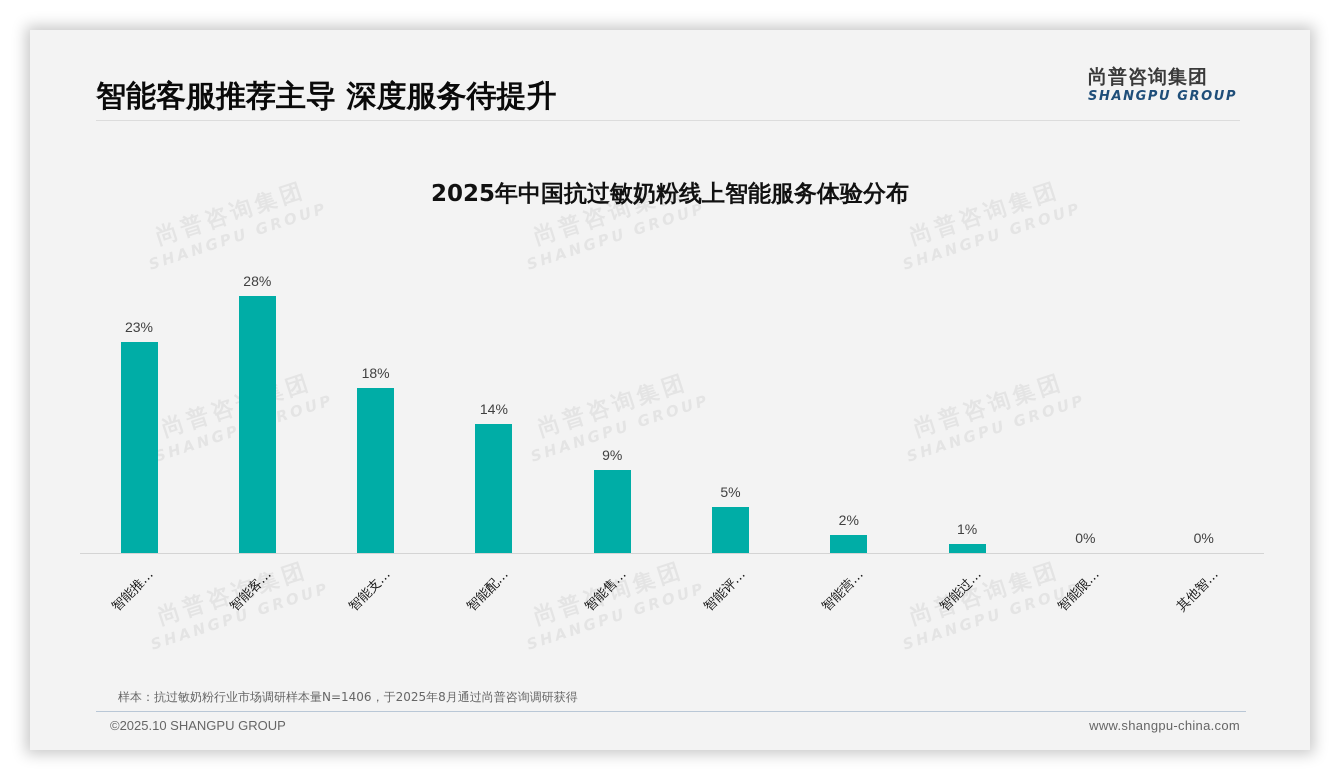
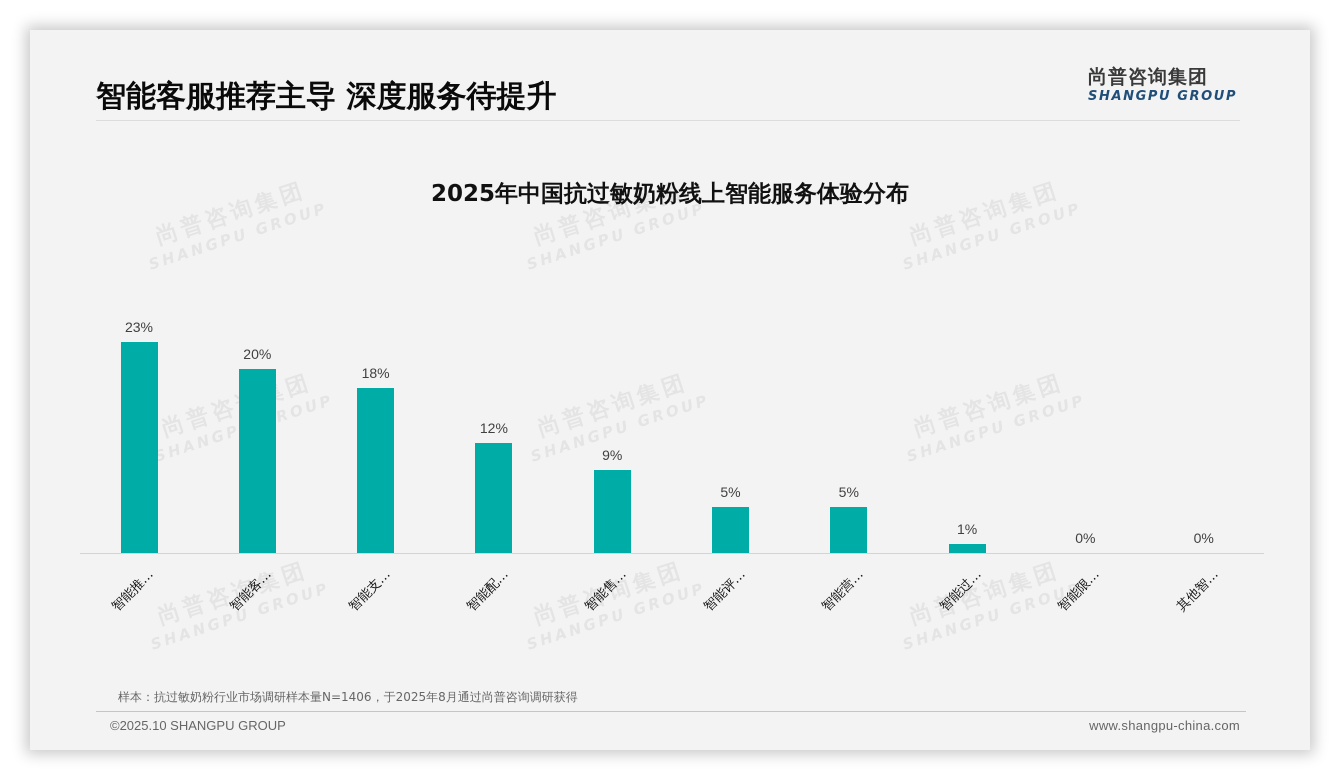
智能客…: 28% -> 20%
智能配…: 14% -> 12%
智能营…: 2% -> 5%
